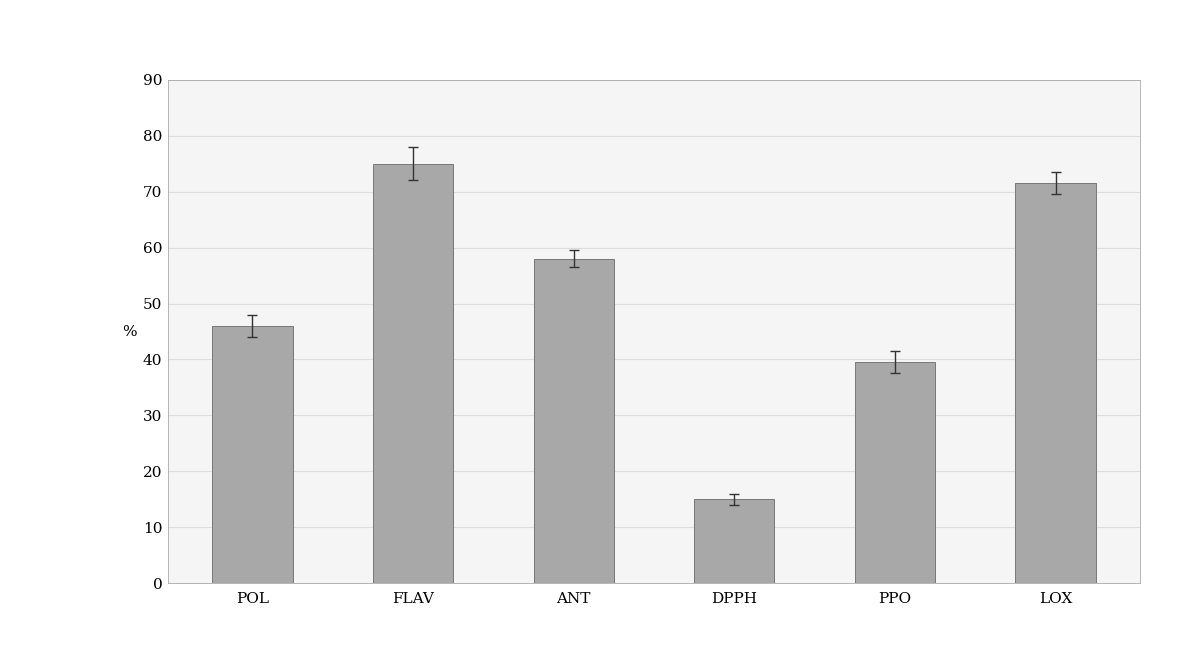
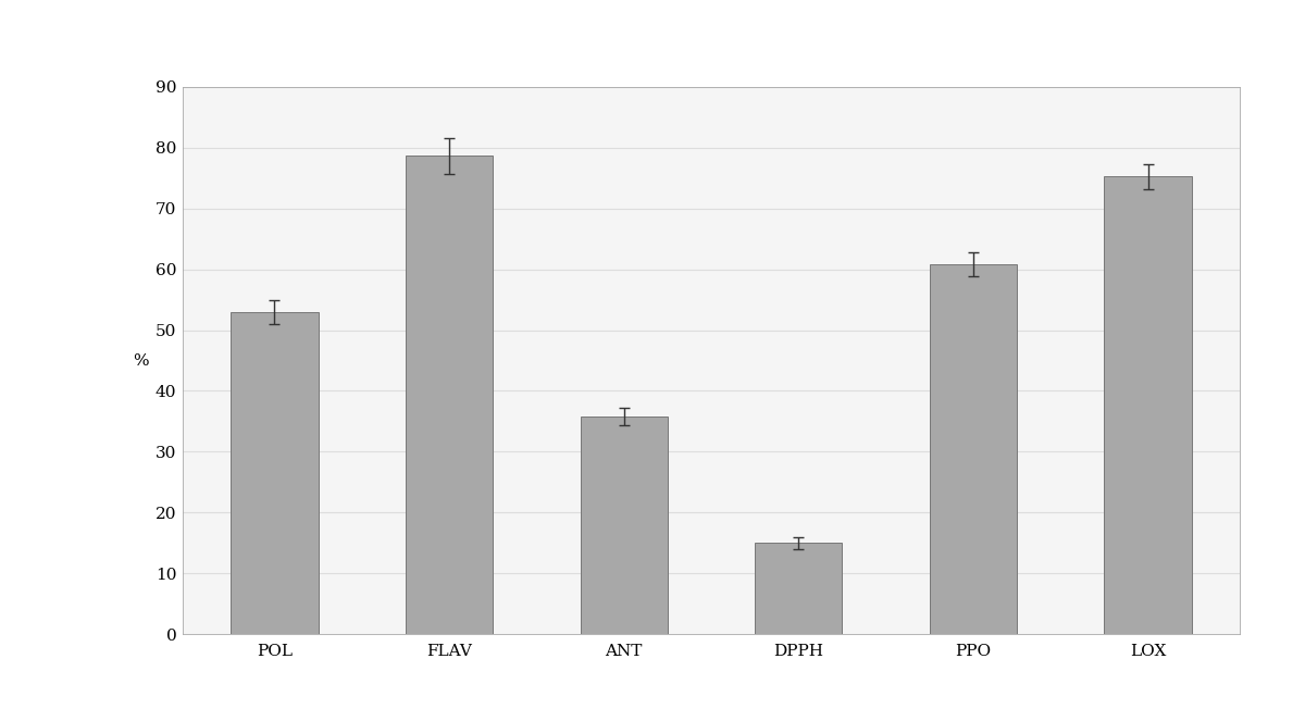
POL: 46.0 -> 53.0
FLAV: 75.0 -> 78.6
ANT: 58.0 -> 35.8
PPO: 39.5 -> 60.8
LOX: 71.5 -> 75.2
